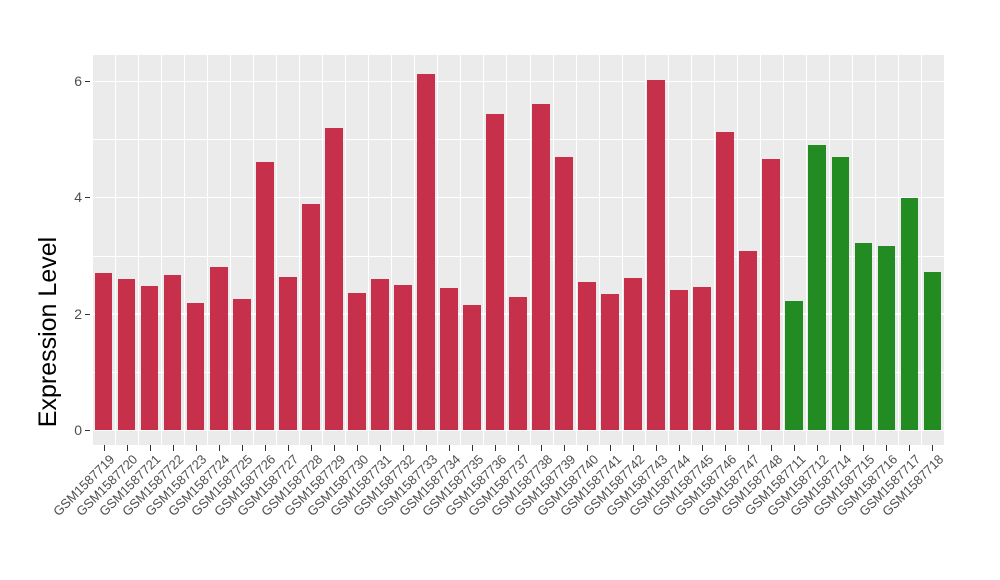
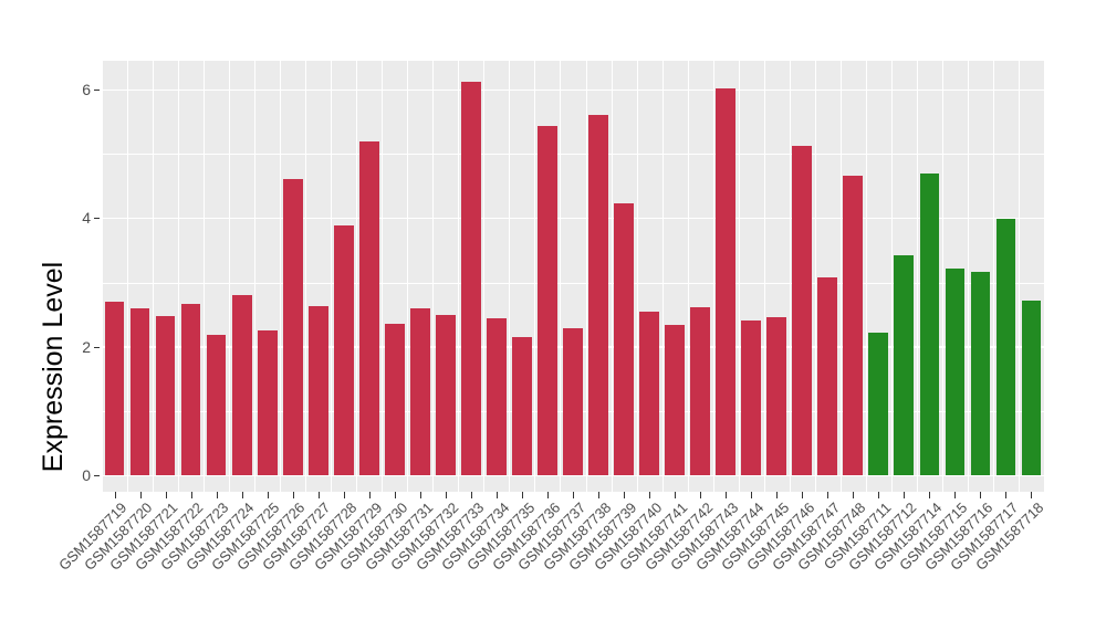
GSM1587739: 4.7 -> 4.2
GSM1587712: 4.9 -> 3.4
